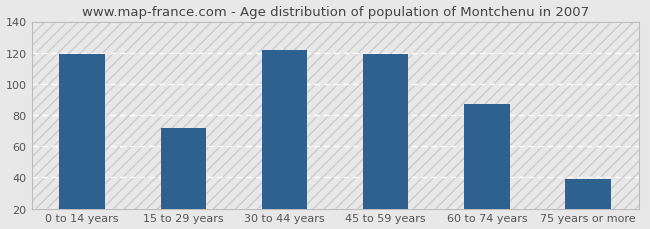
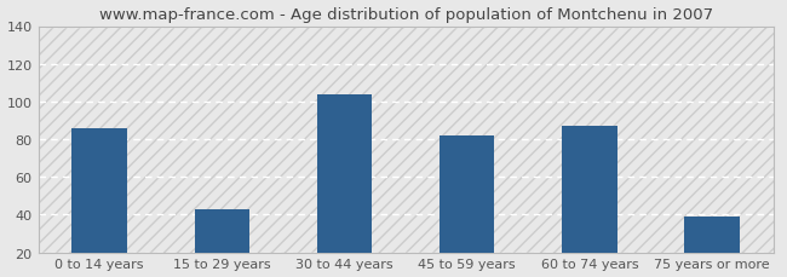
0 to 14 years: 119 -> 86
15 to 29 years: 72 -> 43
30 to 44 years: 122 -> 104
45 to 59 years: 119 -> 82
